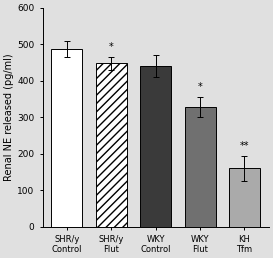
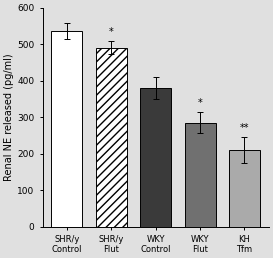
SHR/y Control: 488 -> 535
SHR/y Flut: 448 -> 490
WKY Control: 440 -> 380
WKY Flut: 328 -> 285
KH Tfm: 160 -> 210
